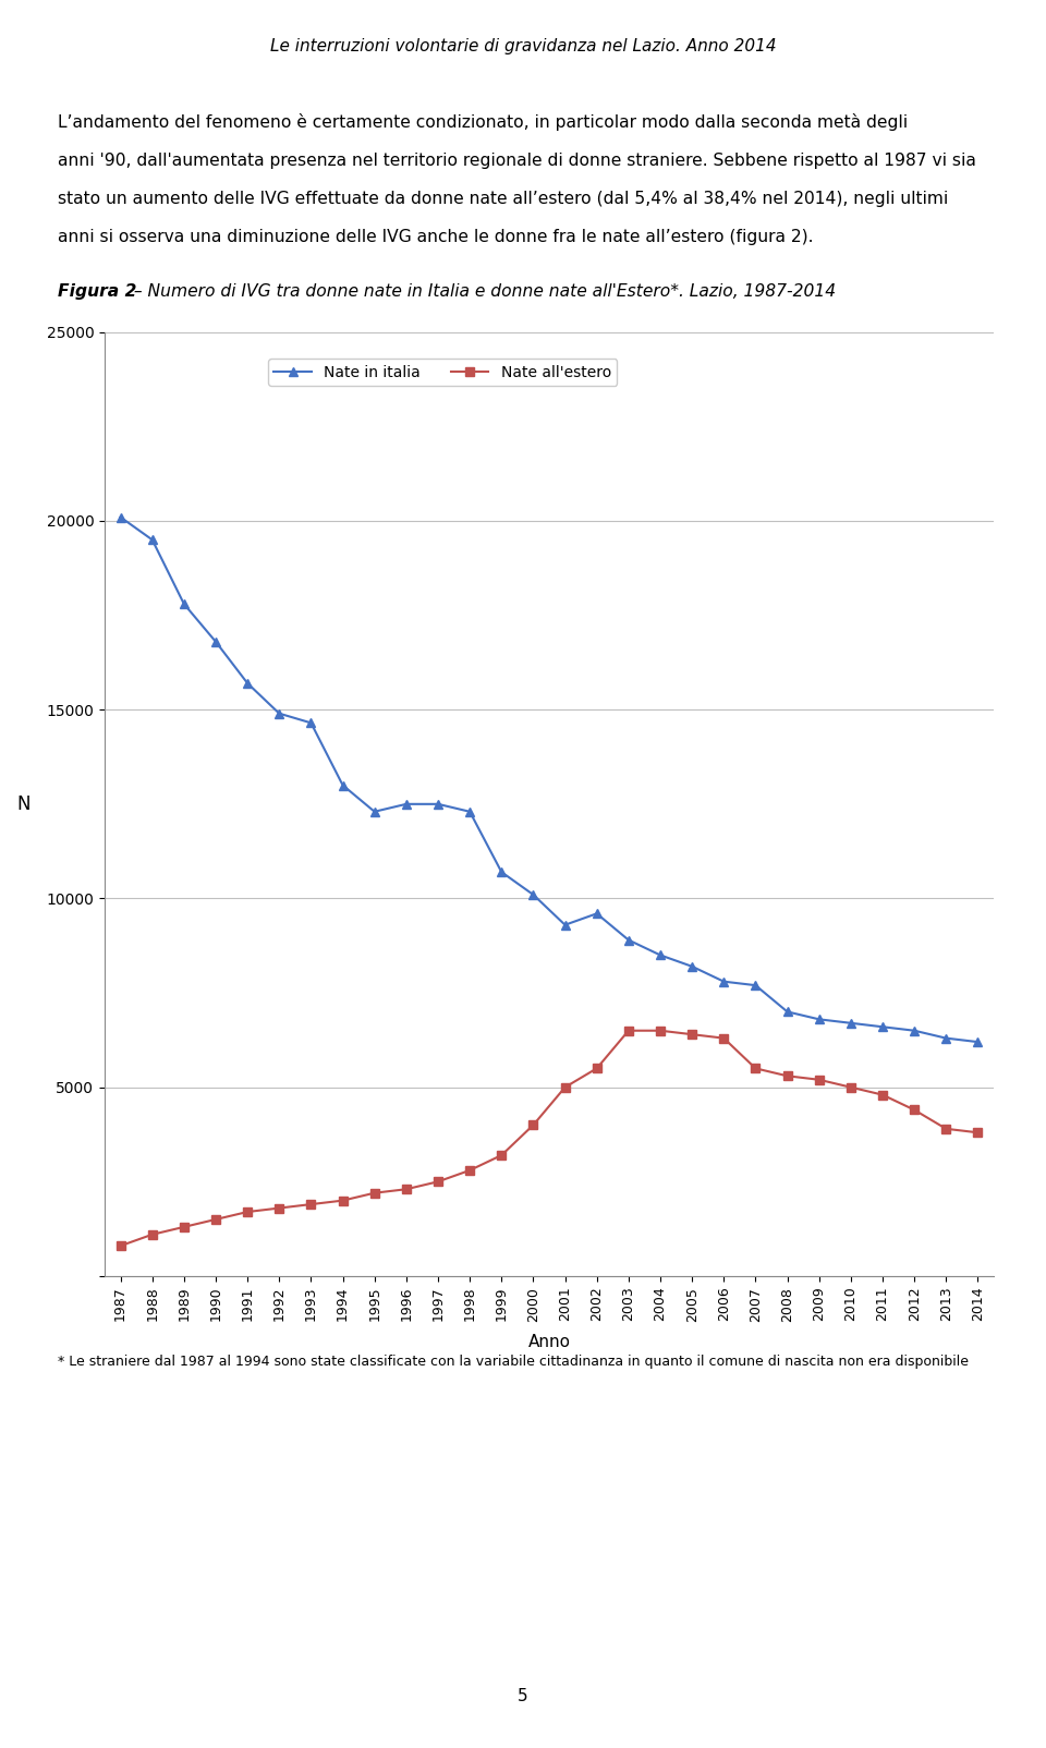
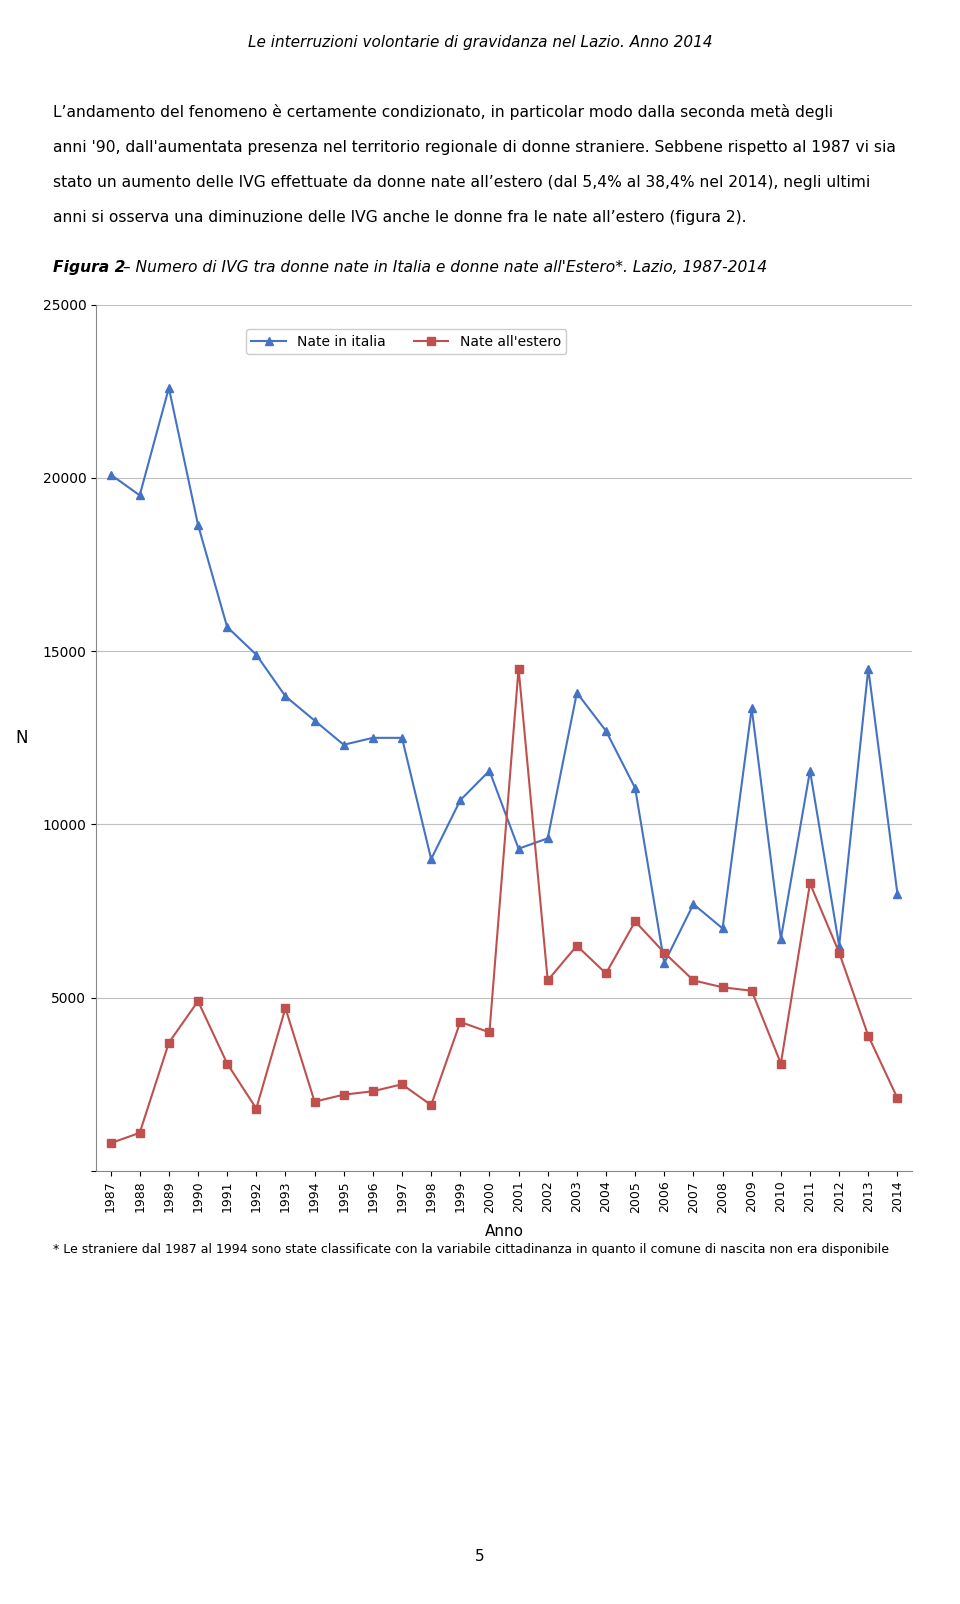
Nate in italia/1989: 17800 -> 22600
Nate all'estero/1989: 1300 -> 3700
Nate in italia/1990: 16800 -> 18650
Nate all'estero/1990: 1500 -> 4900
Nate all'estero/1991: 1700 -> 3100
Nate in italia/1993: 14650 -> 13700
Nate all'estero/1993: 1900 -> 4700
Nate in italia/1998: 12300 -> 9000
Nate all'estero/1998: 2800 -> 1900
Nate all'estero/1999: 3200 -> 4300
Nate in italia/2000: 10100 -> 11550
Nate all'estero/2001: 5000 -> 14500
Nate in italia/2003: 8900 -> 13800
Nate in italia/2004: 8500 -> 12700
Nate all'estero/2004: 6500 -> 5700
Nate in italia/2005: 8200 -> 11050
Nate all'estero/2005: 6400 -> 7200
Nate in italia/2006: 7800 -> 6000
Nate in italia/2009: 6800 -> 13350
Nate all'estero/2010: 5000 -> 3100
Nate in italia/2011: 6600 -> 11550
Nate all'estero/2011: 4800 -> 8300
Nate all'estero/2012: 4400 -> 6300
Nate in italia/2013: 6300 -> 14500
Nate in italia/2014: 6200 -> 8000
Nate all'estero/2014: 3800 -> 2100
